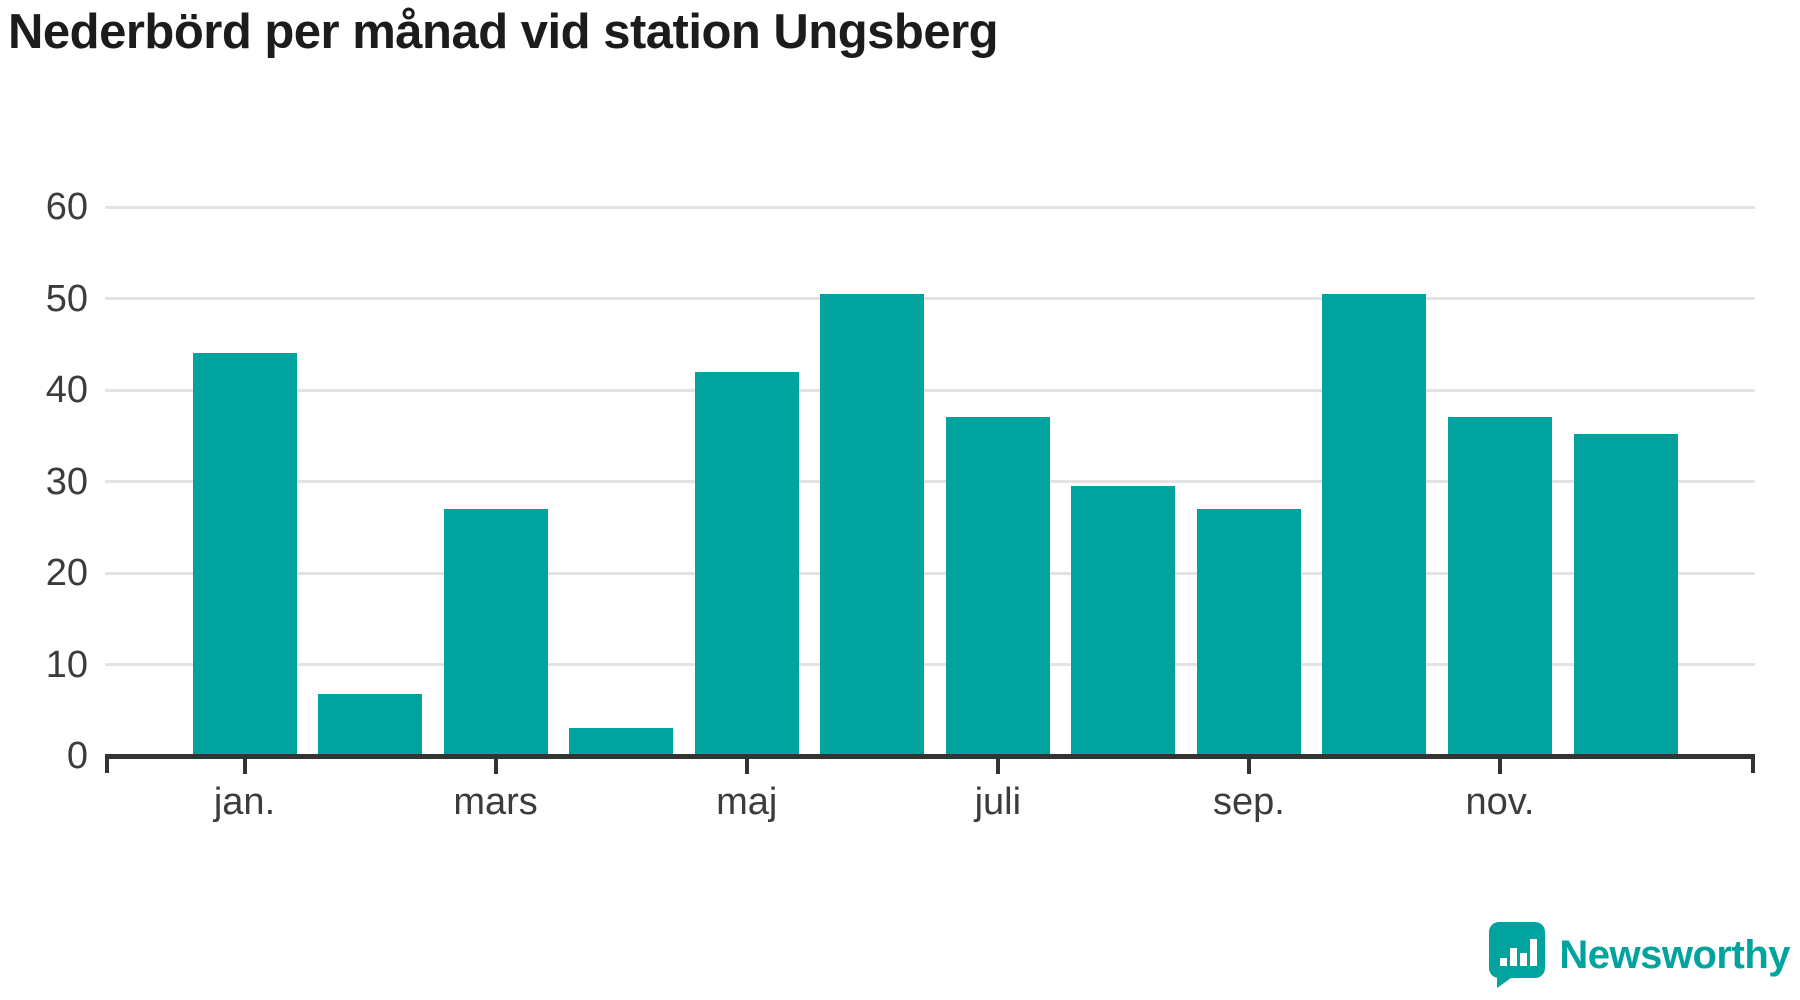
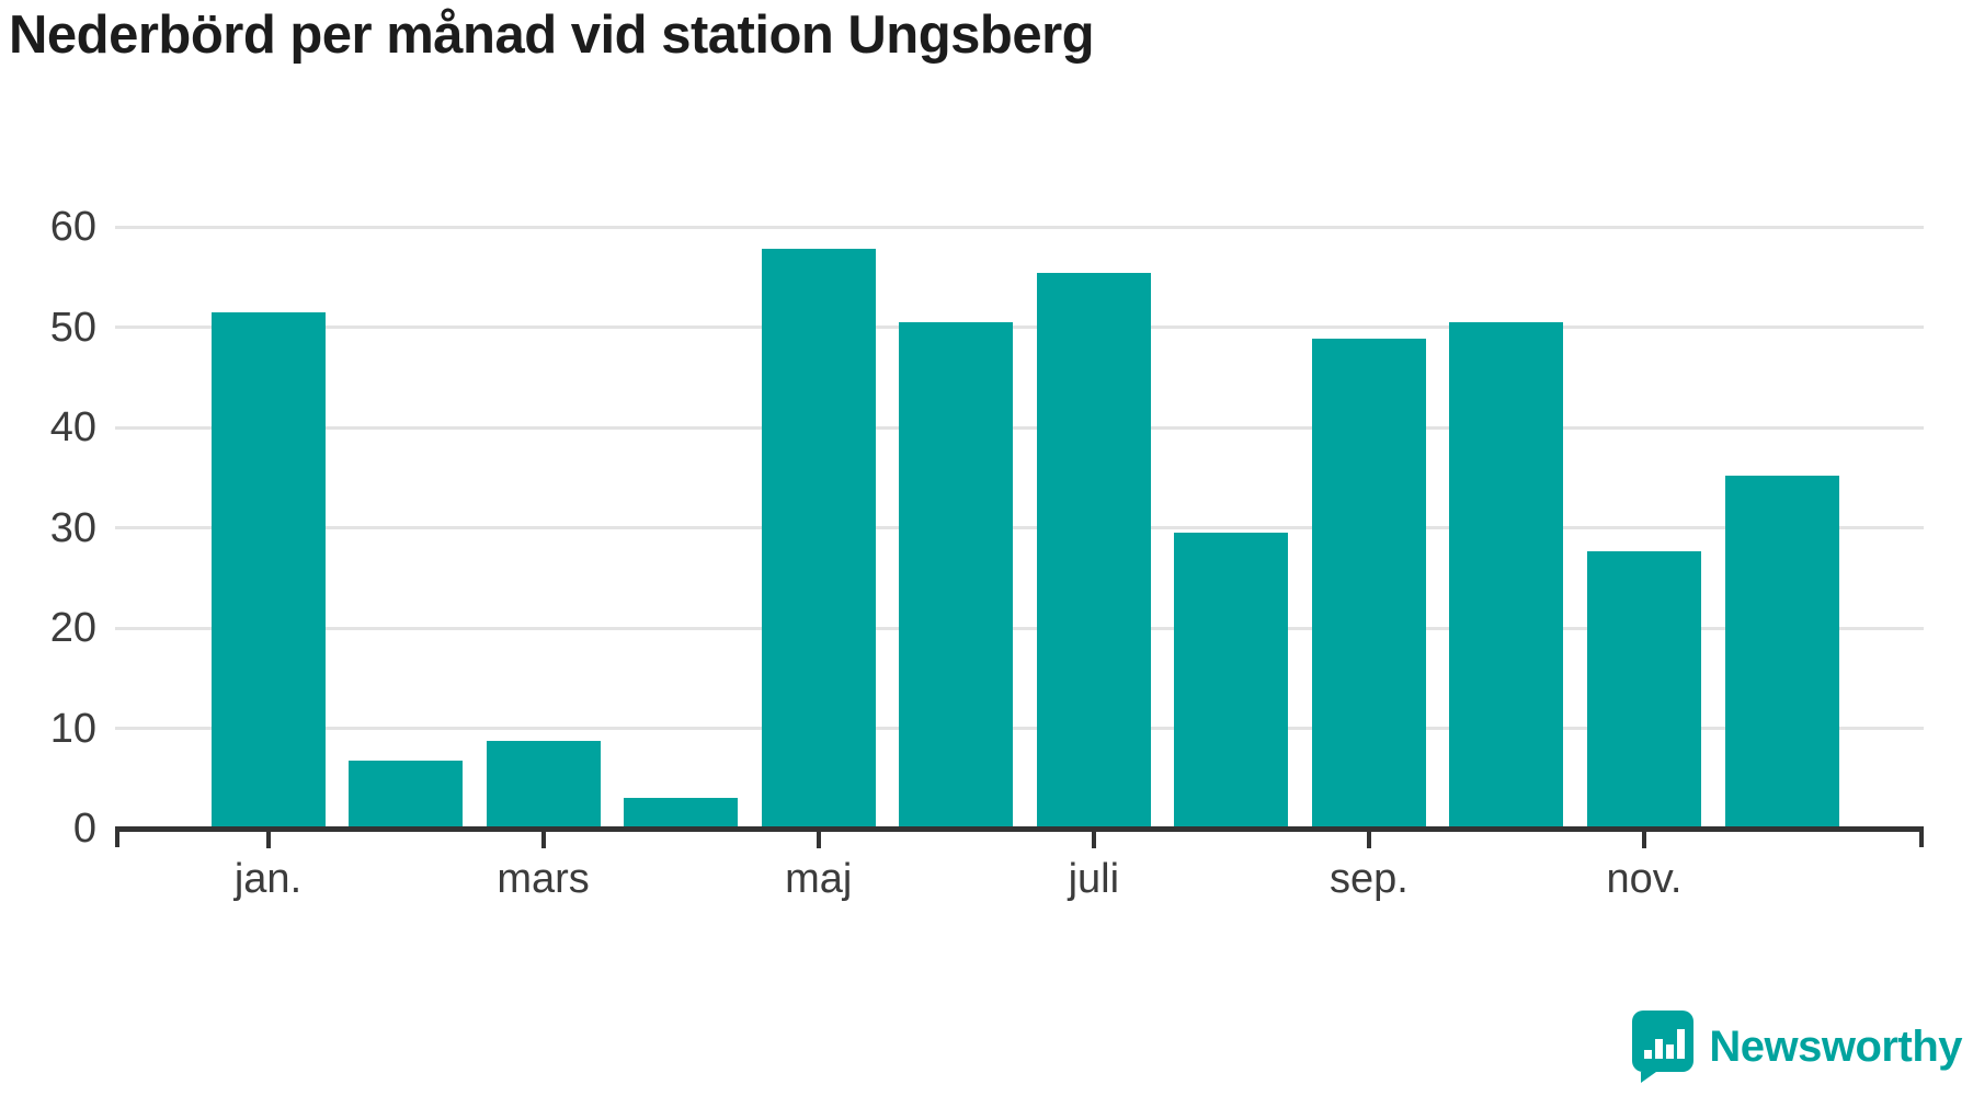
jan.: 44 -> 52
mars: 27 -> 9
maj: 42 -> 58
juli: 37 -> 55
sep.: 27 -> 49
nov.: 37 -> 28
